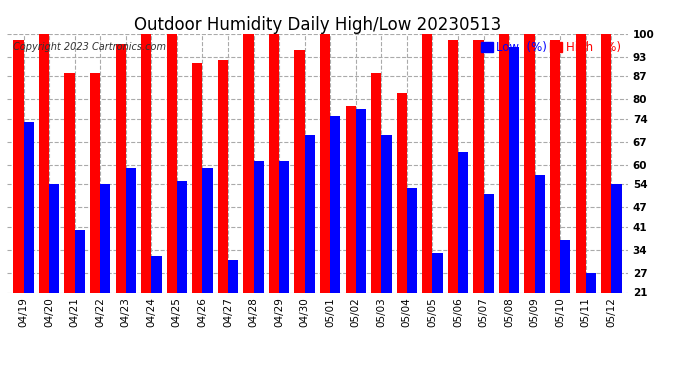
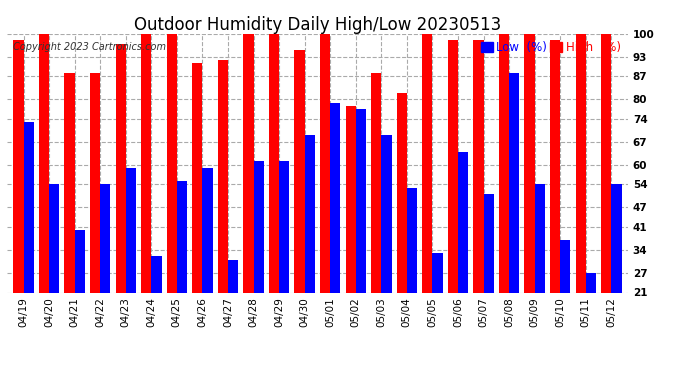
Low (%)/05/01: 75 -> 79
Low (%)/05/08: 96 -> 88
Low (%)/05/09: 57 -> 54
